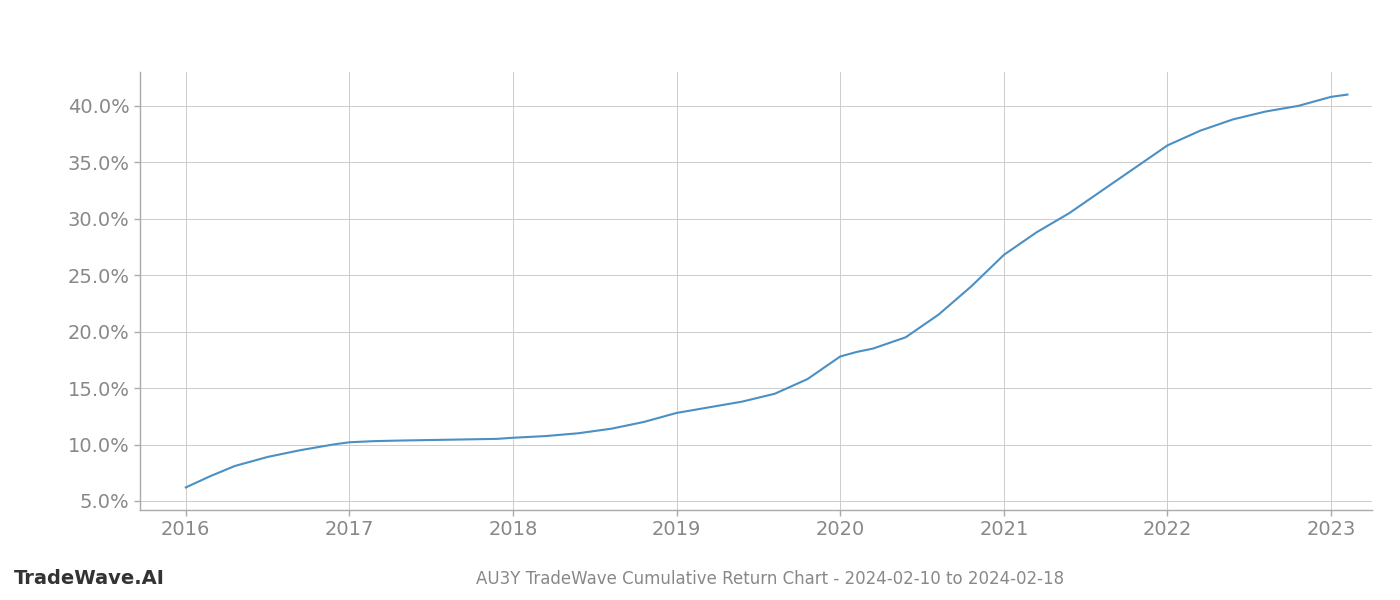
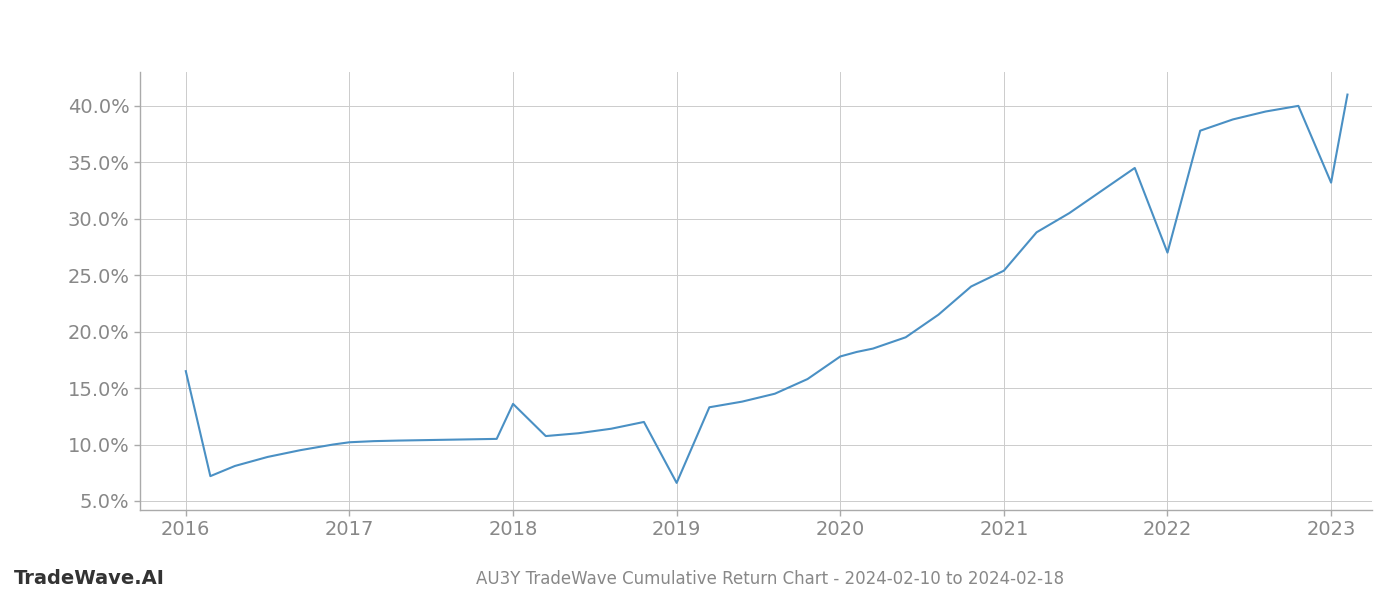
2016: 6.2% -> 16.5%
2018: 10.6% -> 13.6%
2019: 12.8% -> 6.6%
2021: 26.8% -> 25.4%
2022: 36.5% -> 27.0%
2023: 40.8% -> 33.2%
